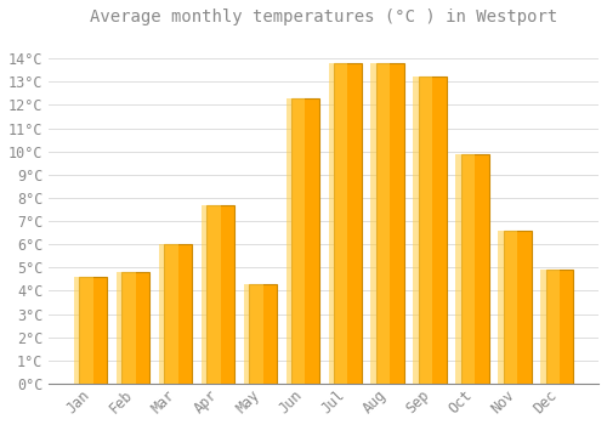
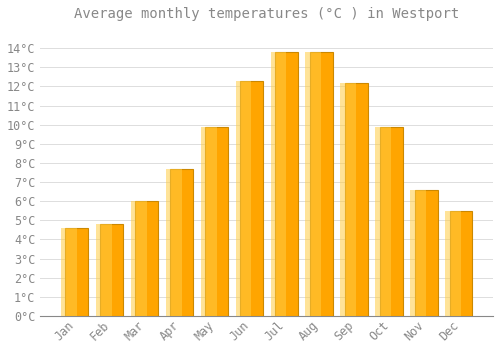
May: 4.3°C -> 9.9°C
Sep: 13.2°C -> 12.2°C
Dec: 4.9°C -> 5.5°C
